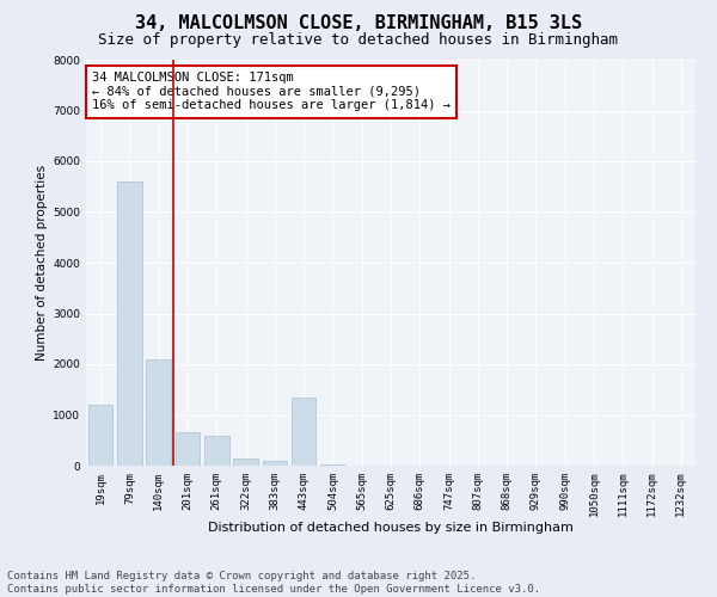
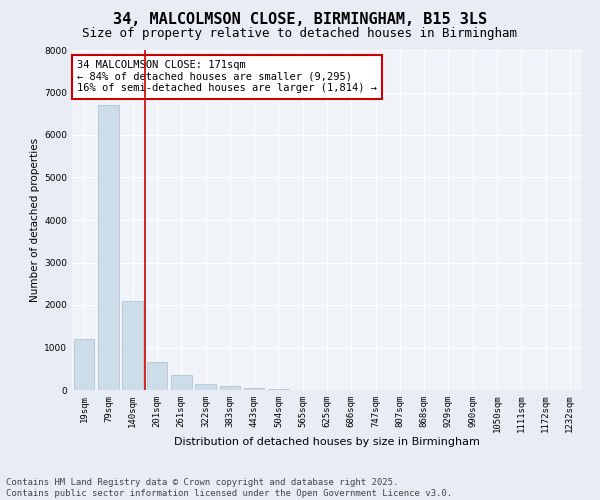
79sqm: 5600 -> 6700
261sqm: 600 -> 350
443sqm: 1350 -> 50
